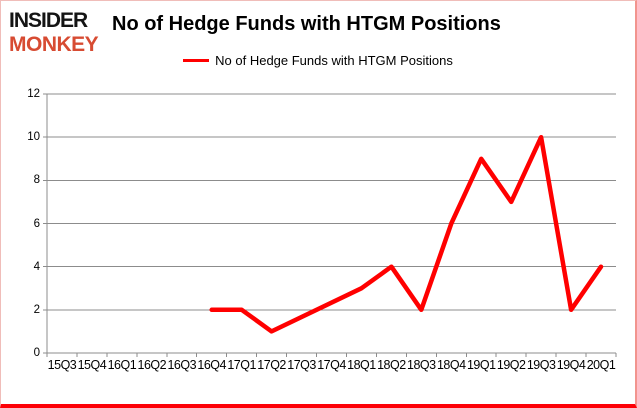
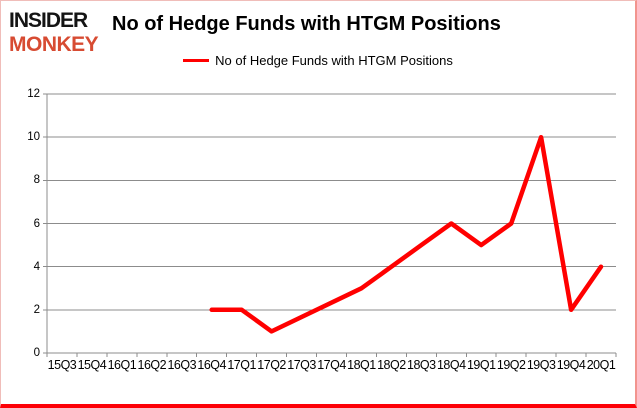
18Q3: 2 -> 5
19Q1: 9 -> 5
19Q2: 7 -> 6
